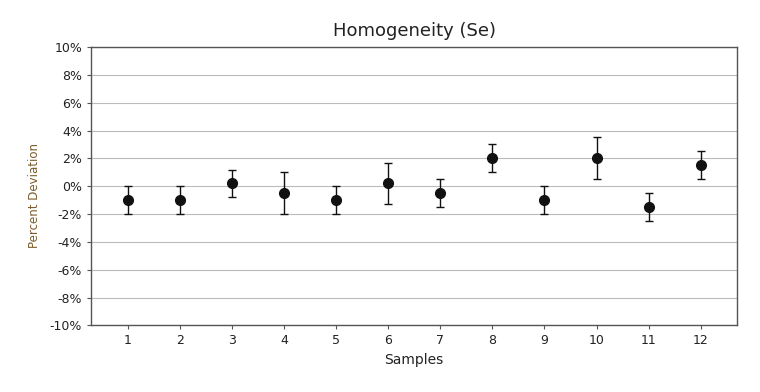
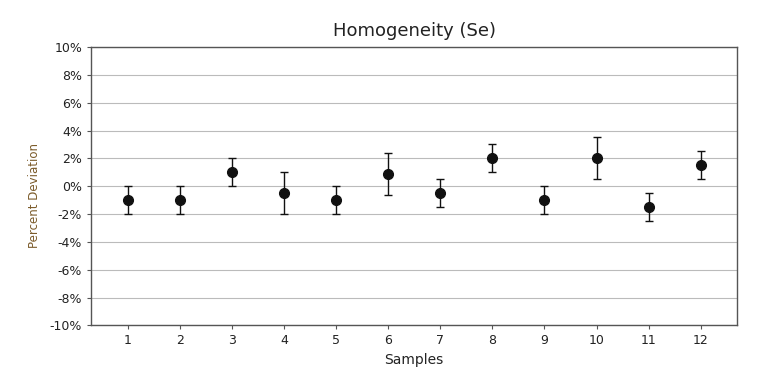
3: 0.2% -> 1.0%
6: 0.2% -> 0.9%
